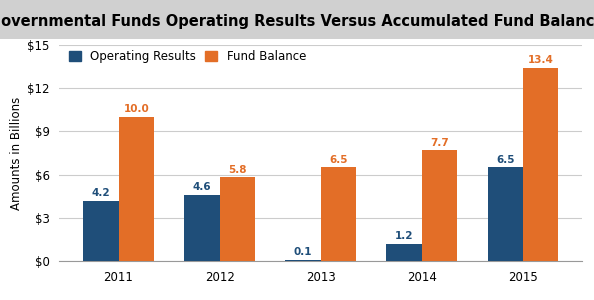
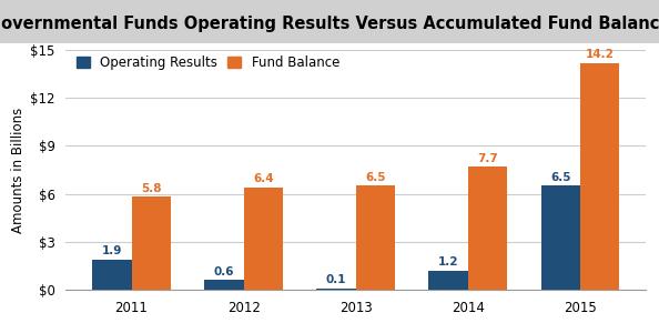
Operating Results/2011: 4.2 -> 1.9
Fund Balance/2011: 10.0 -> 5.8
Operating Results/2012: 4.6 -> 0.6
Fund Balance/2012: 5.8 -> 6.4
Fund Balance/2015: 13.4 -> 14.2
